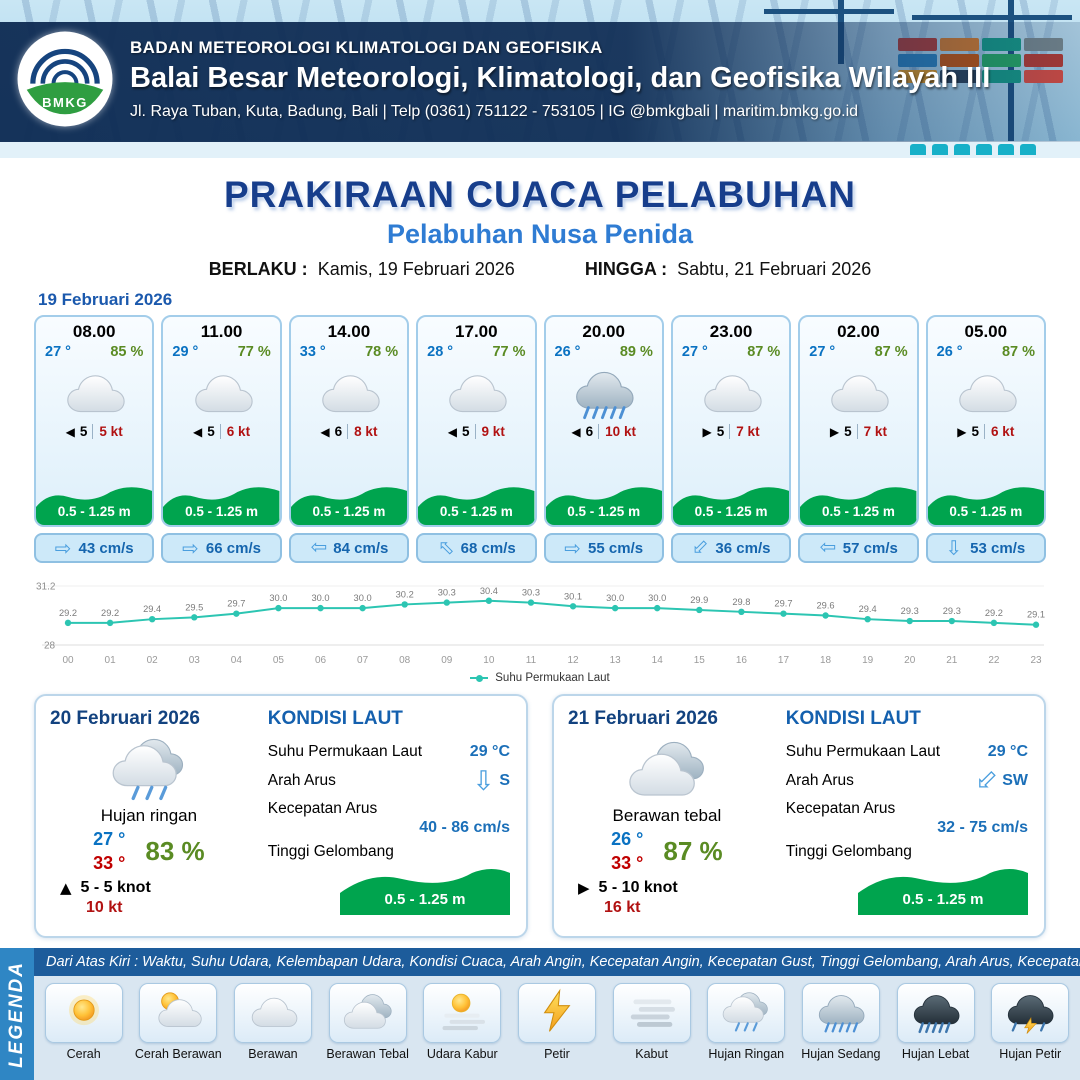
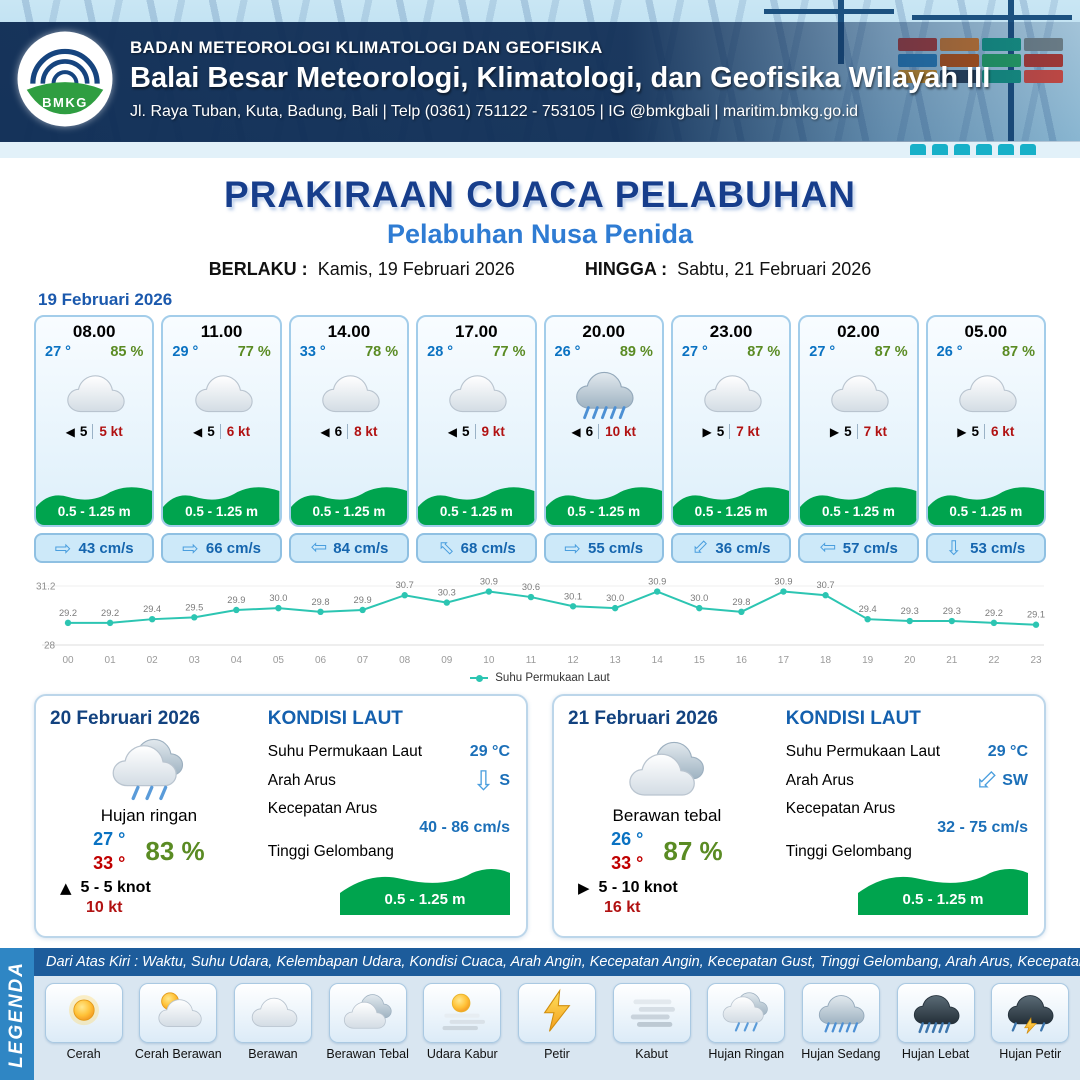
04: 29.7 -> 29.9
06: 30.0 -> 29.8
07: 30.0 -> 29.9
08: 30.2 -> 30.7
10: 30.4 -> 30.9
11: 30.3 -> 30.6
14: 30.0 -> 30.9
15: 29.9 -> 30.0
17: 29.7 -> 30.9
18: 29.6 -> 30.7
